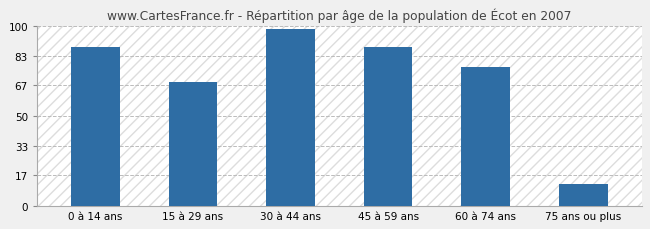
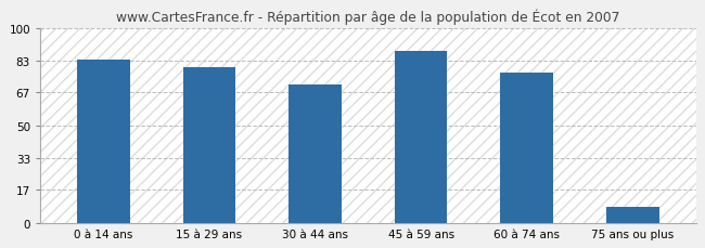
0 à 14 ans: 88 -> 84
15 à 29 ans: 69 -> 80
30 à 44 ans: 98 -> 71
75 ans ou plus: 12 -> 8
